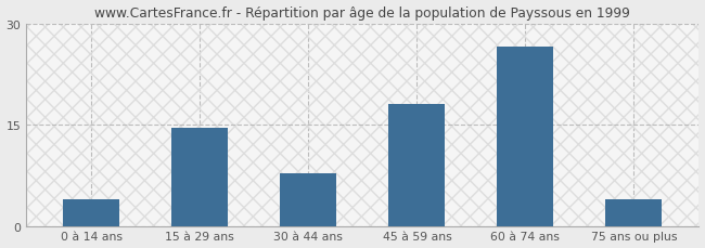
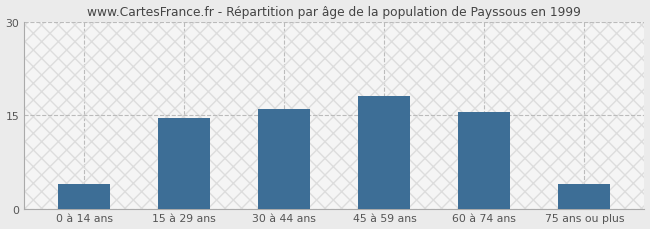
30 à 44 ans: 7.8 -> 16.0
60 à 74 ans: 26.6 -> 15.5
